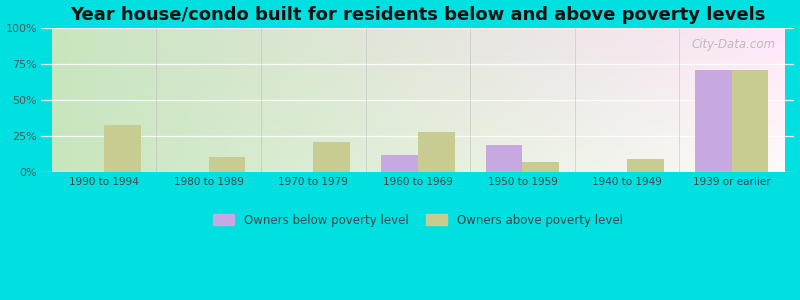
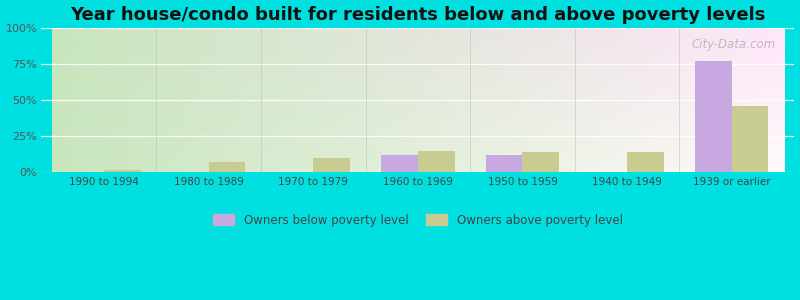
Owners above poverty level/1990 to 1994: 33% -> 2%
Owners above poverty level/1980 to 1989: 11% -> 7%
Owners above poverty level/1970 to 1979: 21% -> 10%
Owners above poverty level/1960 to 1969: 28% -> 15%
Owners below poverty level/1950 to 1959: 19% -> 12%
Owners above poverty level/1950 to 1959: 7% -> 14%
Owners above poverty level/1940 to 1949: 9% -> 14%
Owners below poverty level/1939 or earlier: 71% -> 77%
Owners above poverty level/1939 or earlier: 71% -> 46%
